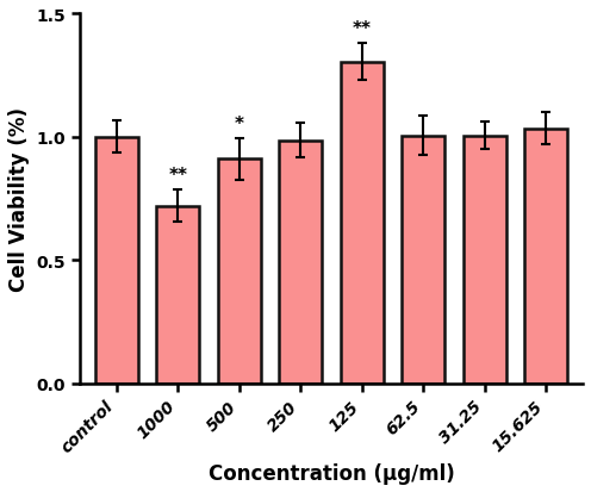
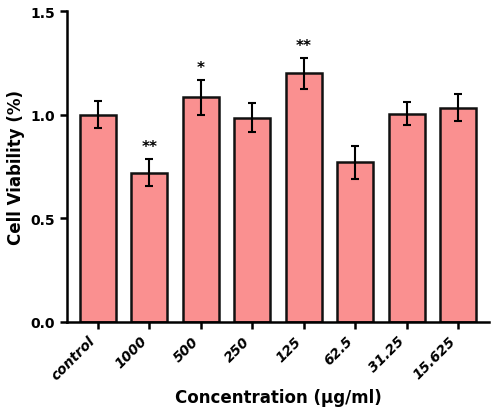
500: 0.910 -> 1.085
125: 1.305 -> 1.200
62.5: 1.005 -> 0.770
